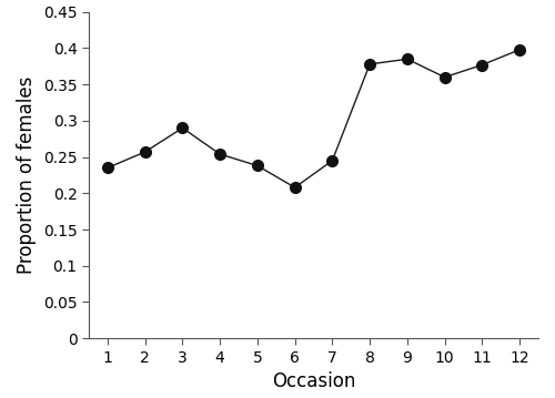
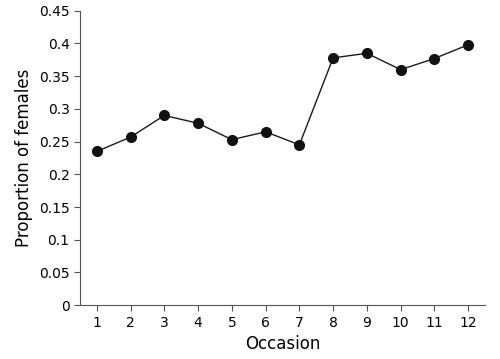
4: 0.254 -> 0.278
5: 0.238 -> 0.253
6: 0.208 -> 0.265
